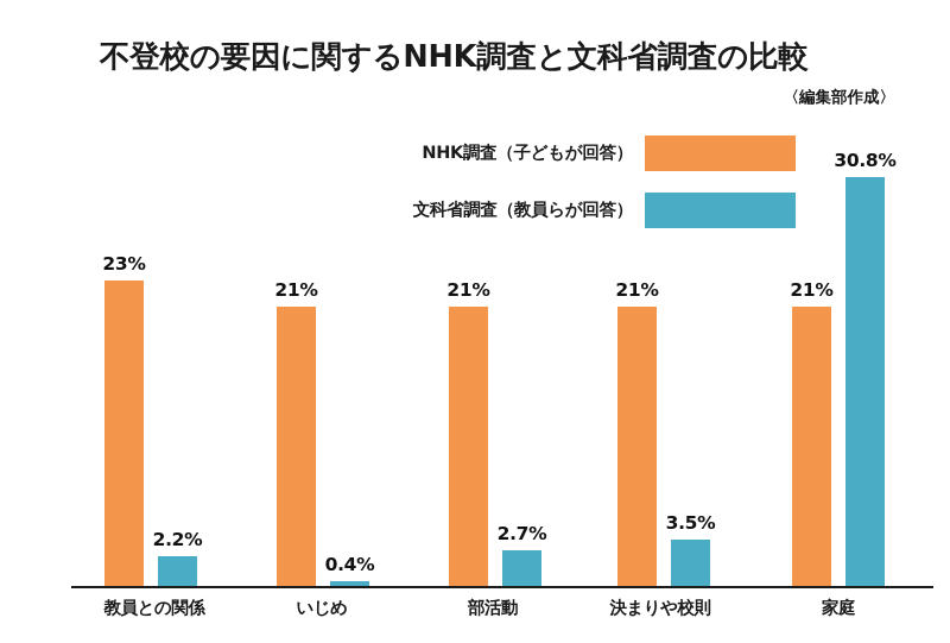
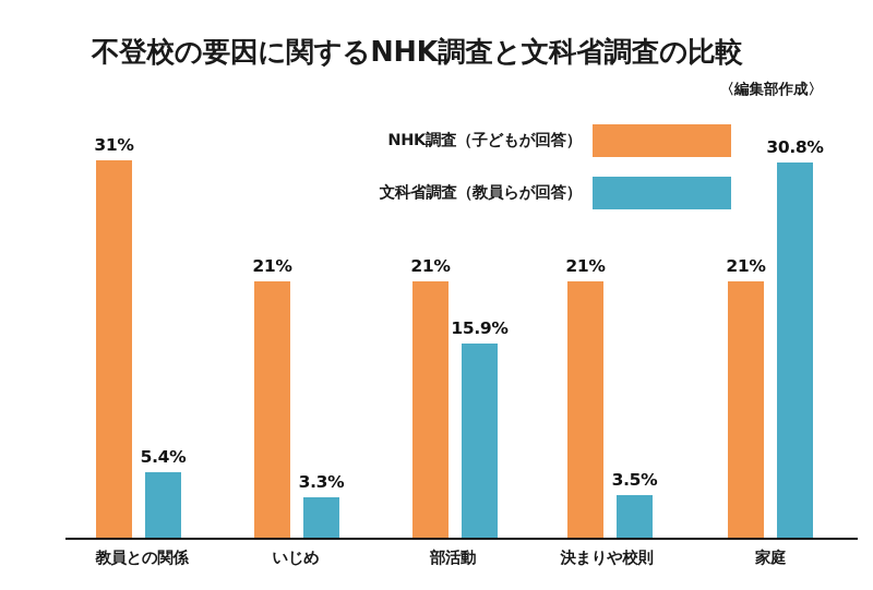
NHK調査（子どもが回答）/教員との関係: 23% -> 31%
文科省調査（教員らが回答）/教員との関係: 2.2% -> 5.4%
文科省調査（教員らが回答）/いじめ: 0.4% -> 3.3%
文科省調査（教員らが回答）/部活動: 2.7% -> 15.9%
